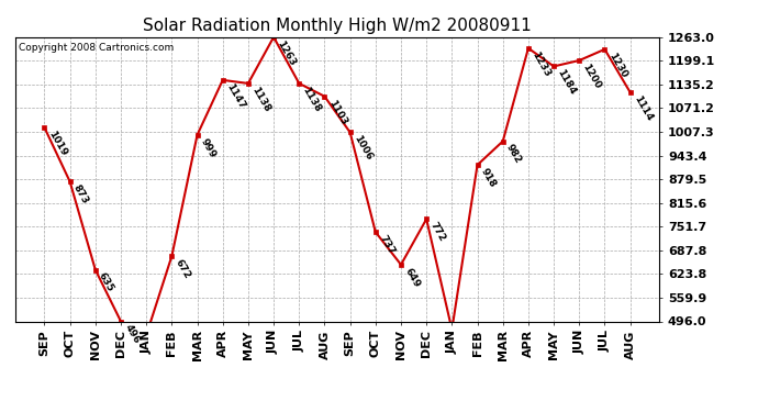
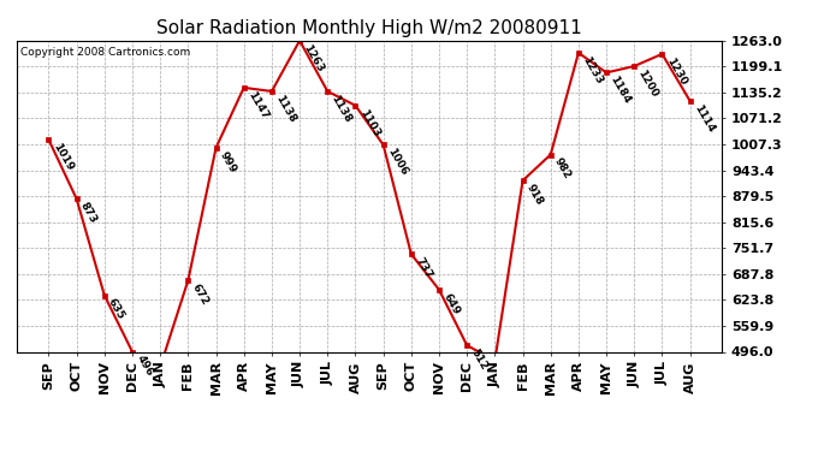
DEC: 772 -> 512
